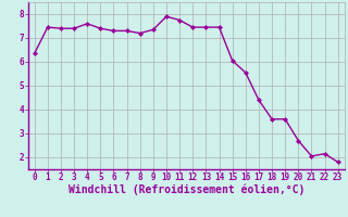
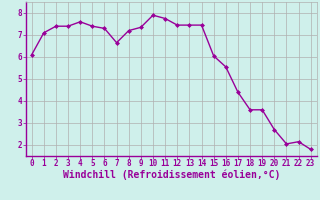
0: 6.35 -> 6.10
1: 7.45 -> 7.10
7: 7.30 -> 6.65
